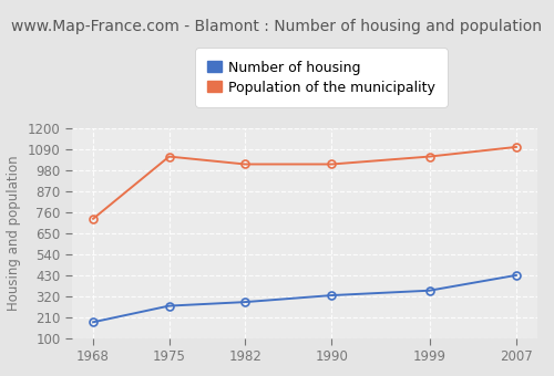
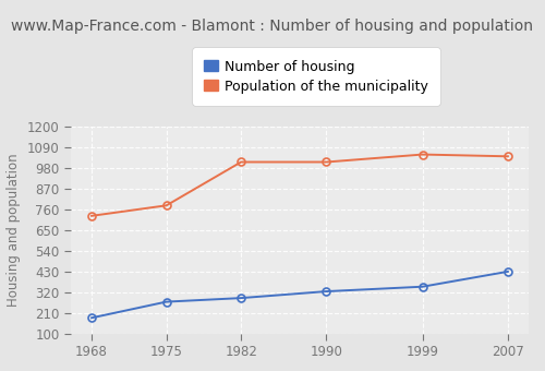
Population of the municipality/1975: 1050 -> 780
Population of the municipality/2007: 1100 -> 1040
